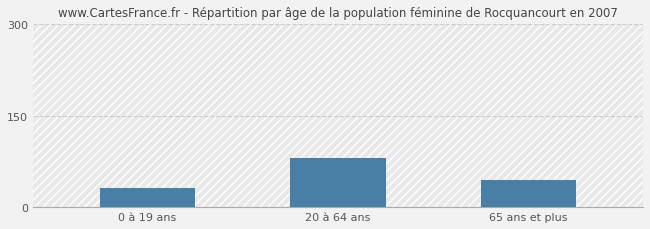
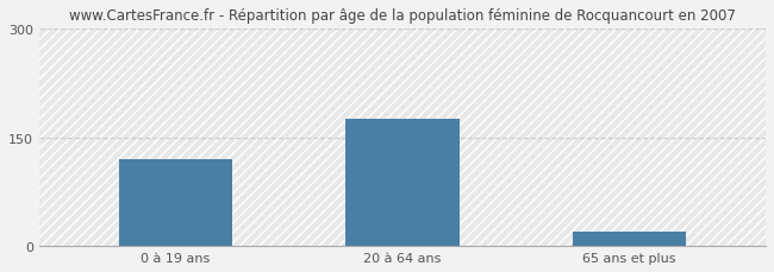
0 à 19 ans: 32 -> 120
20 à 64 ans: 80 -> 175
65 ans et plus: 44 -> 20
